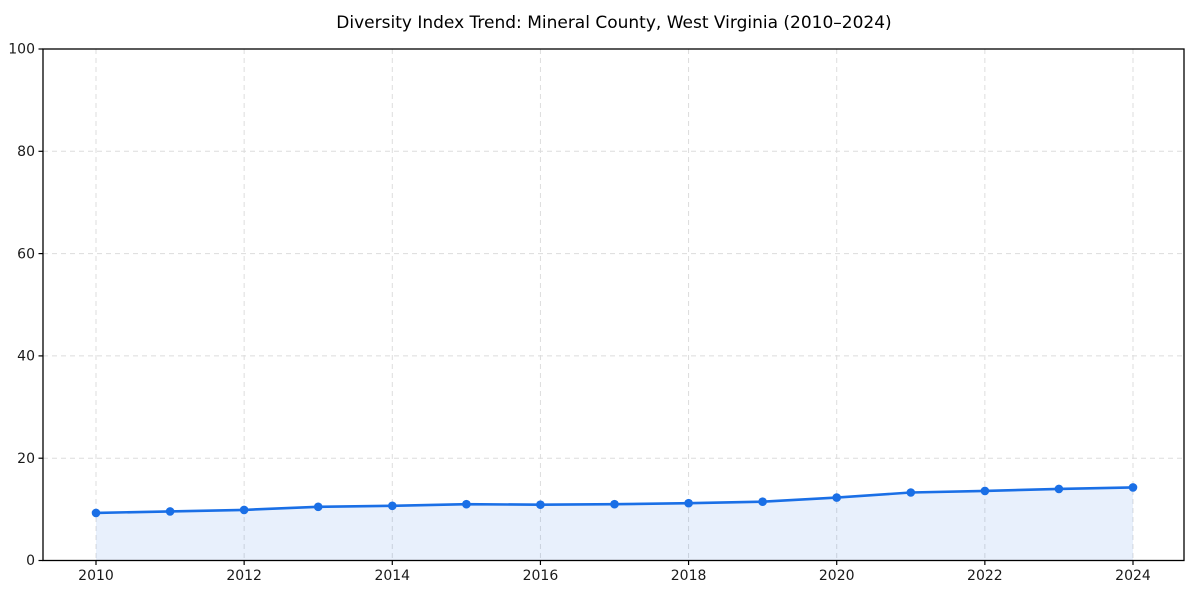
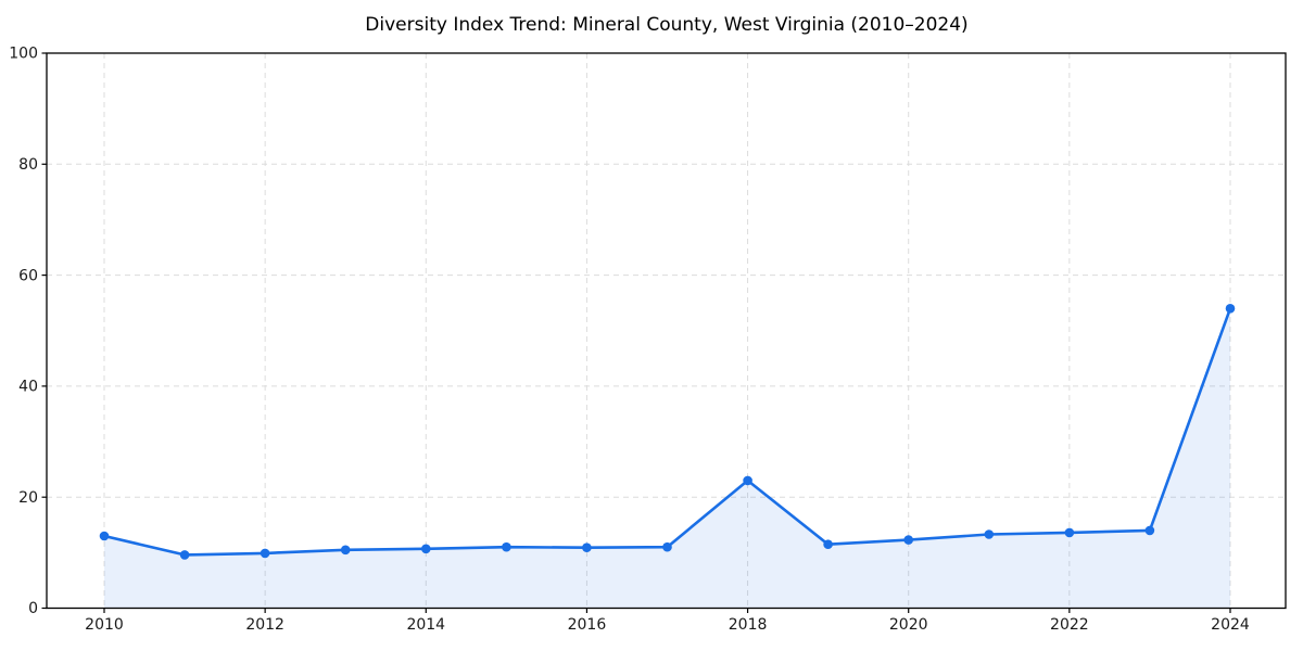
2010: 9 -> 13
2018: 11 -> 23
2024: 14 -> 54
